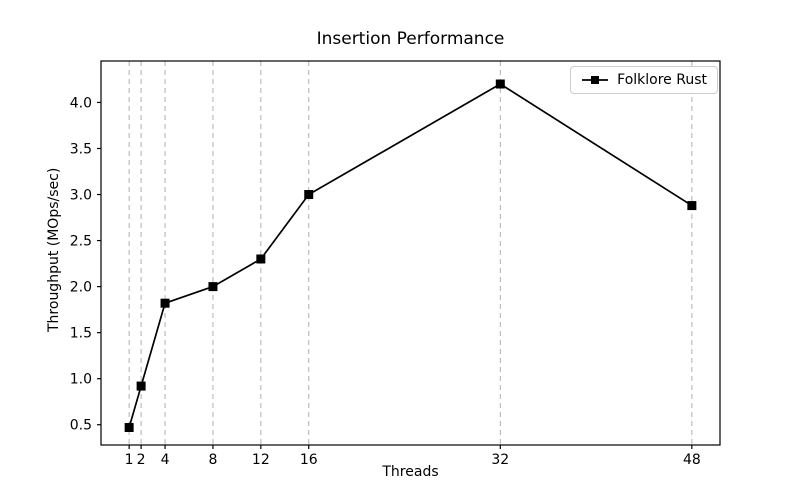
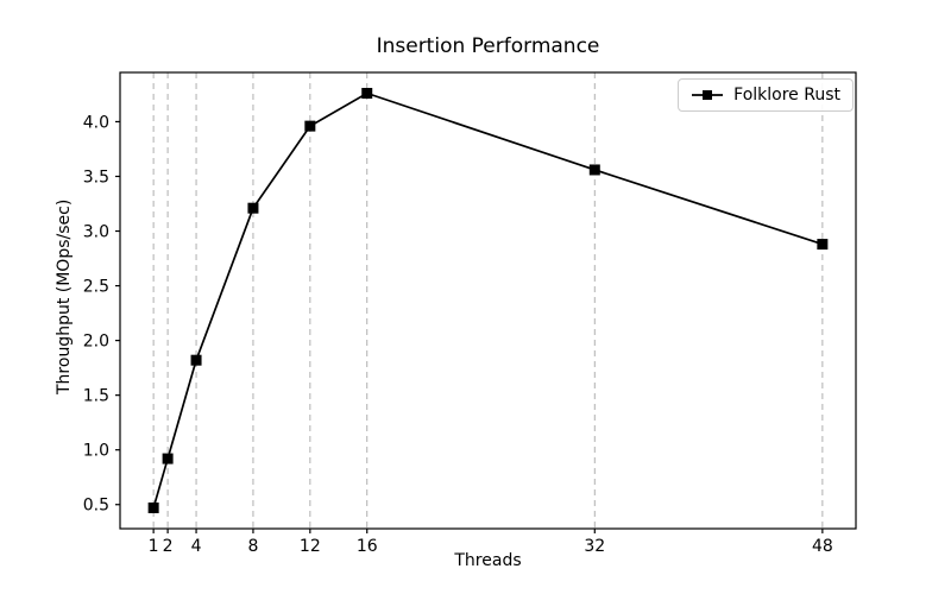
8: 2.0 -> 3.2
12: 2.3 -> 4.0
16: 3.0 -> 4.3
32: 4.2 -> 3.6
